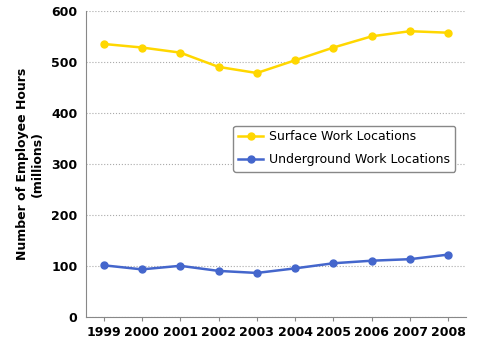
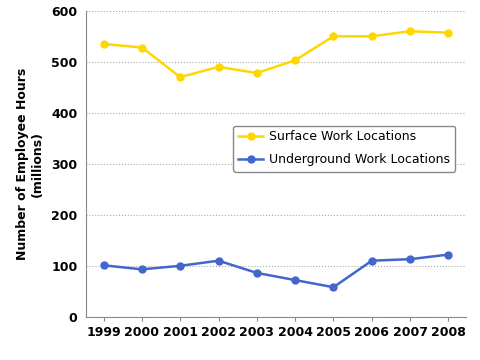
Surface Work Locations/2001: 518 -> 470
Underground Work Locations/2002: 90 -> 110
Underground Work Locations/2004: 95 -> 72
Surface Work Locations/2005: 528 -> 550
Underground Work Locations/2005: 105 -> 58
